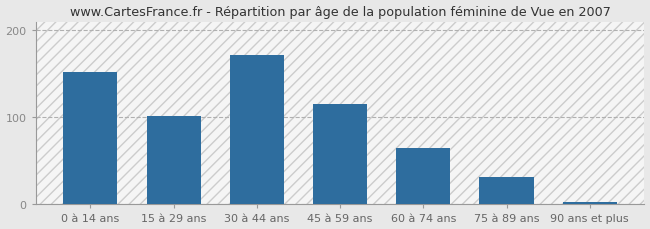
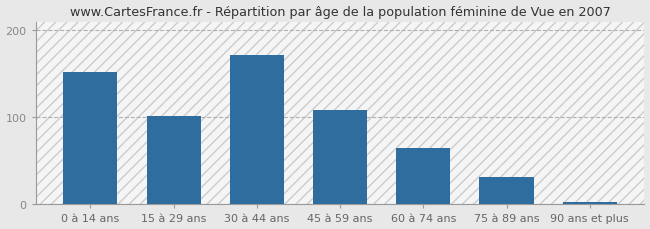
45 à 59 ans: 115 -> 108
